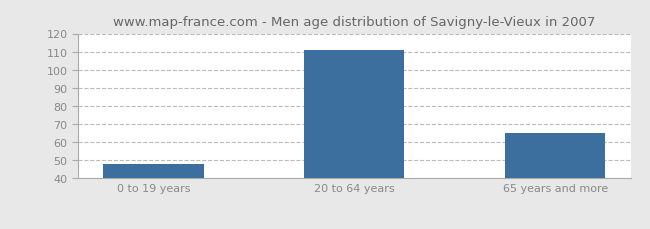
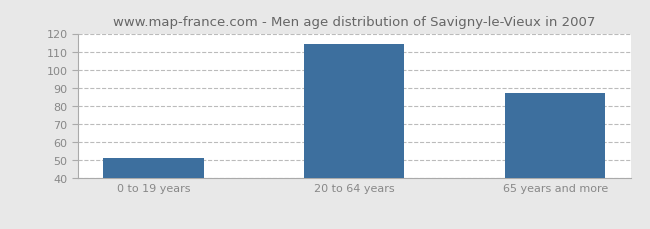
0 to 19 years: 48 -> 51
20 to 64 years: 111 -> 114
65 years and more: 65 -> 87
